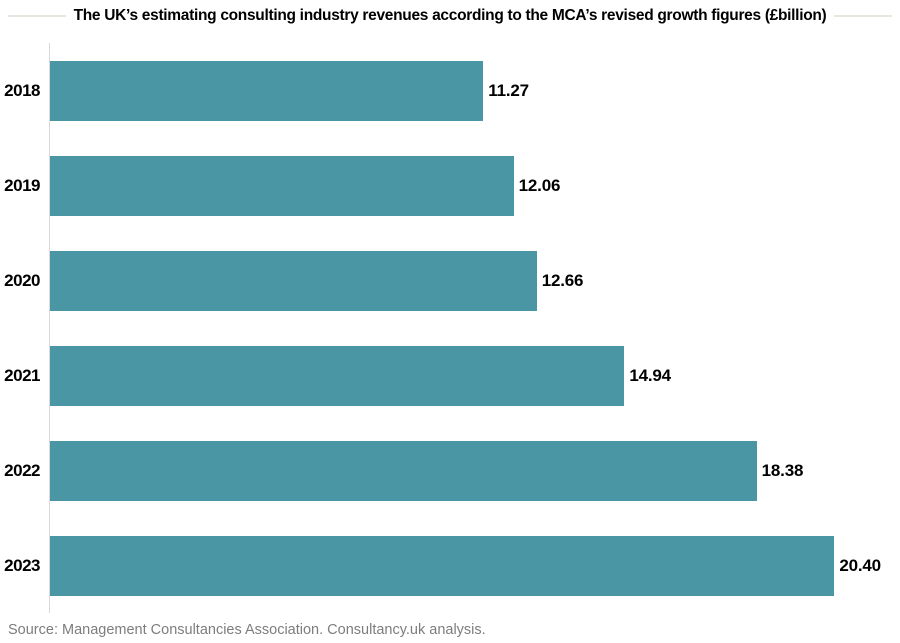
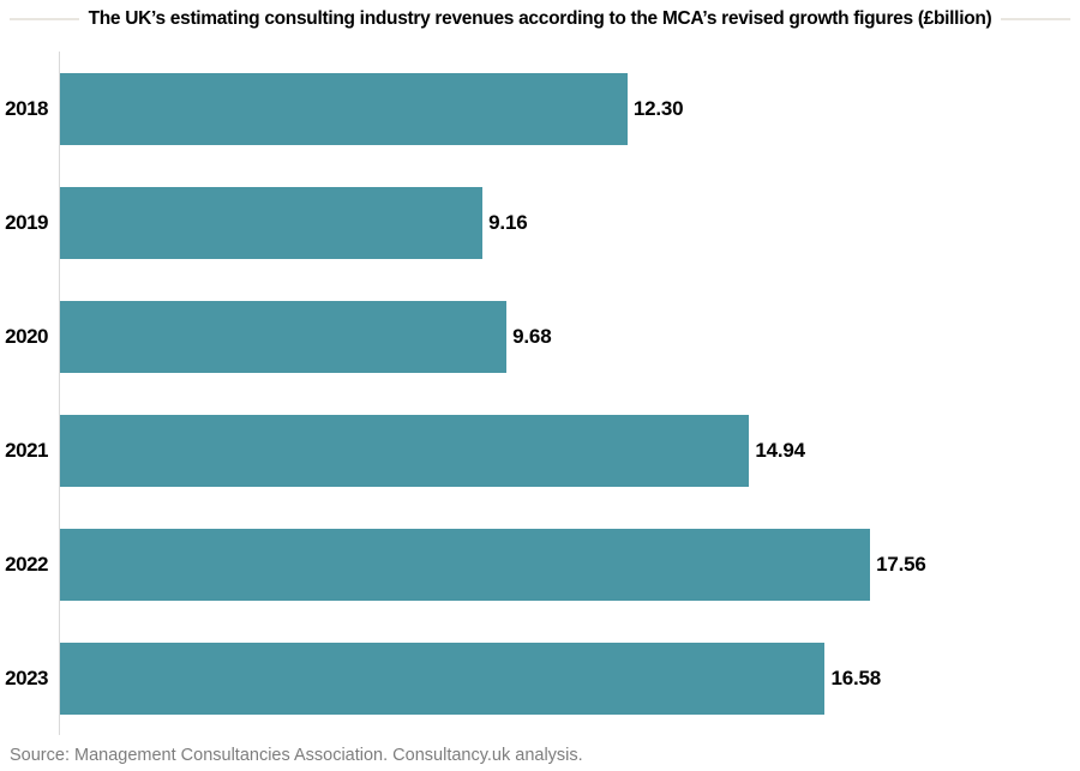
2018: 11.27 -> 12.30
2019: 12.06 -> 9.16
2020: 12.66 -> 9.68
2022: 18.38 -> 17.56
2023: 20.40 -> 16.58
